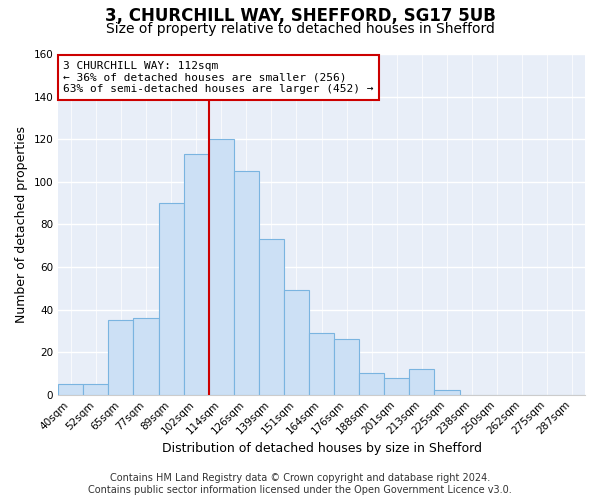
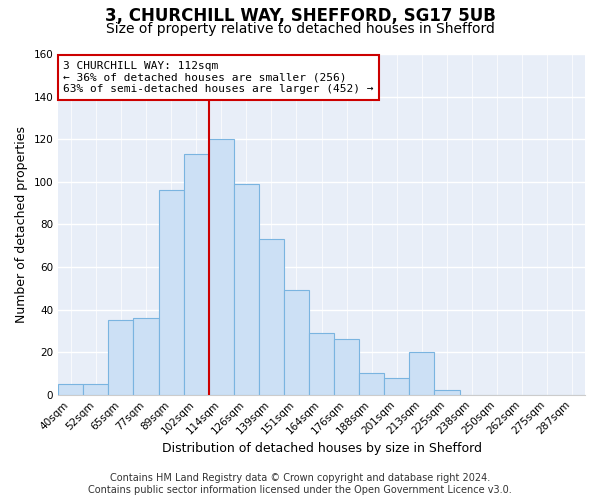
89sqm: 90 -> 96
126sqm: 105 -> 99
213sqm: 12 -> 20
